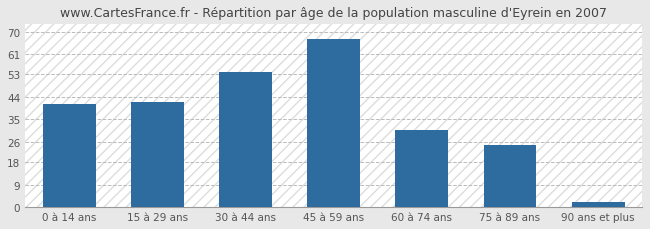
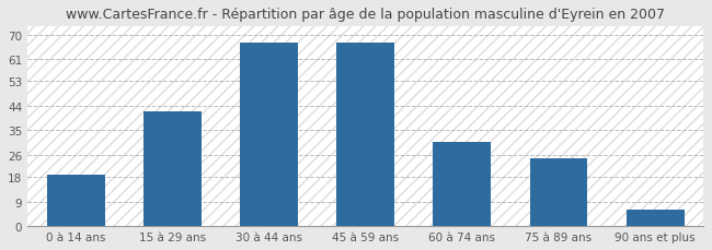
0 à 14 ans: 41 -> 19
30 à 44 ans: 54 -> 67
90 ans et plus: 2 -> 6
